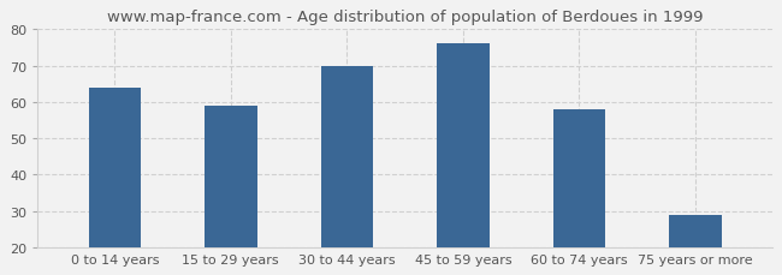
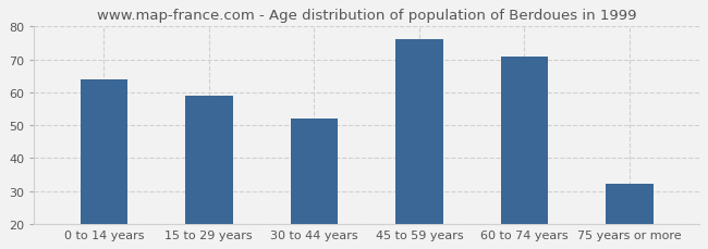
30 to 44 years: 70 -> 52
60 to 74 years: 58 -> 71
75 years or more: 29 -> 32
